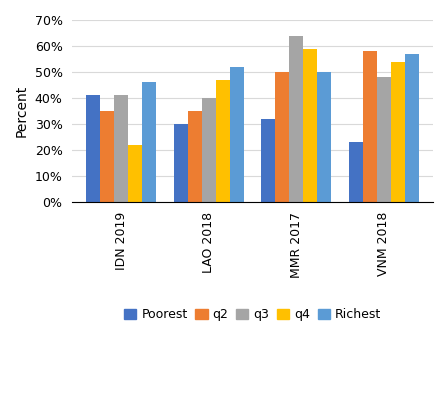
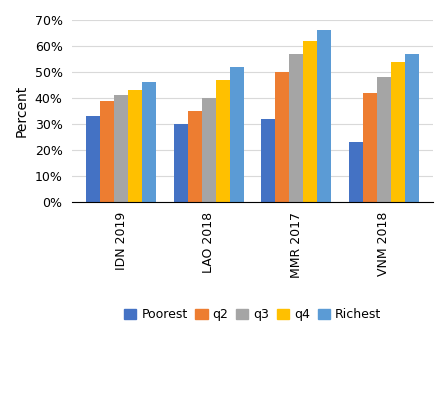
Poorest/IDN 2019: 41% -> 33%
q2/IDN 2019: 35% -> 39%
q4/IDN 2019: 22% -> 43%
q3/MMR 2017: 64% -> 57%
q4/MMR 2017: 59% -> 62%
Richest/MMR 2017: 50% -> 66%
q2/VNM 2018: 58% -> 42%
